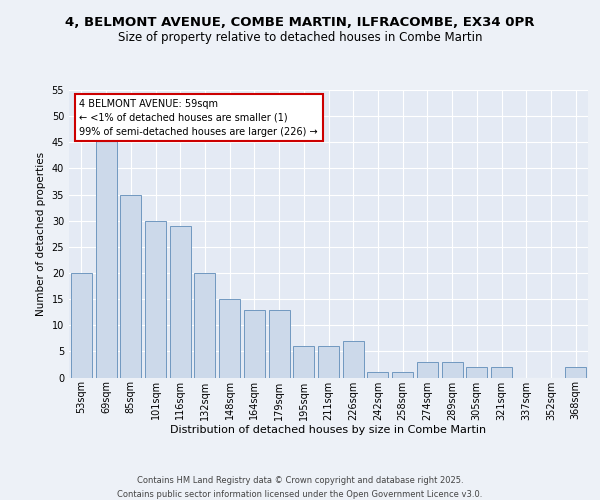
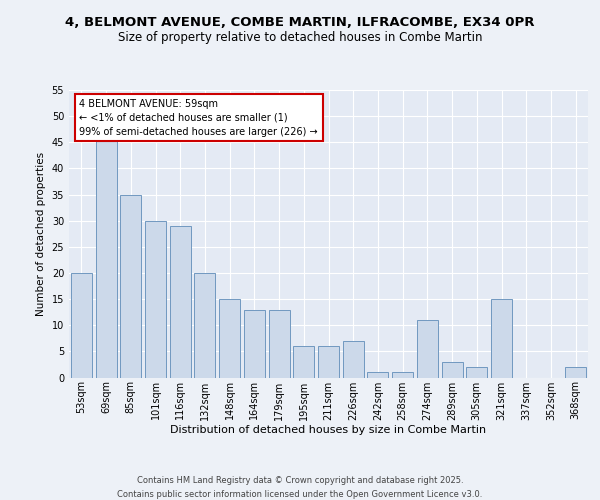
274sqm: 3 -> 11
321sqm: 2 -> 15
